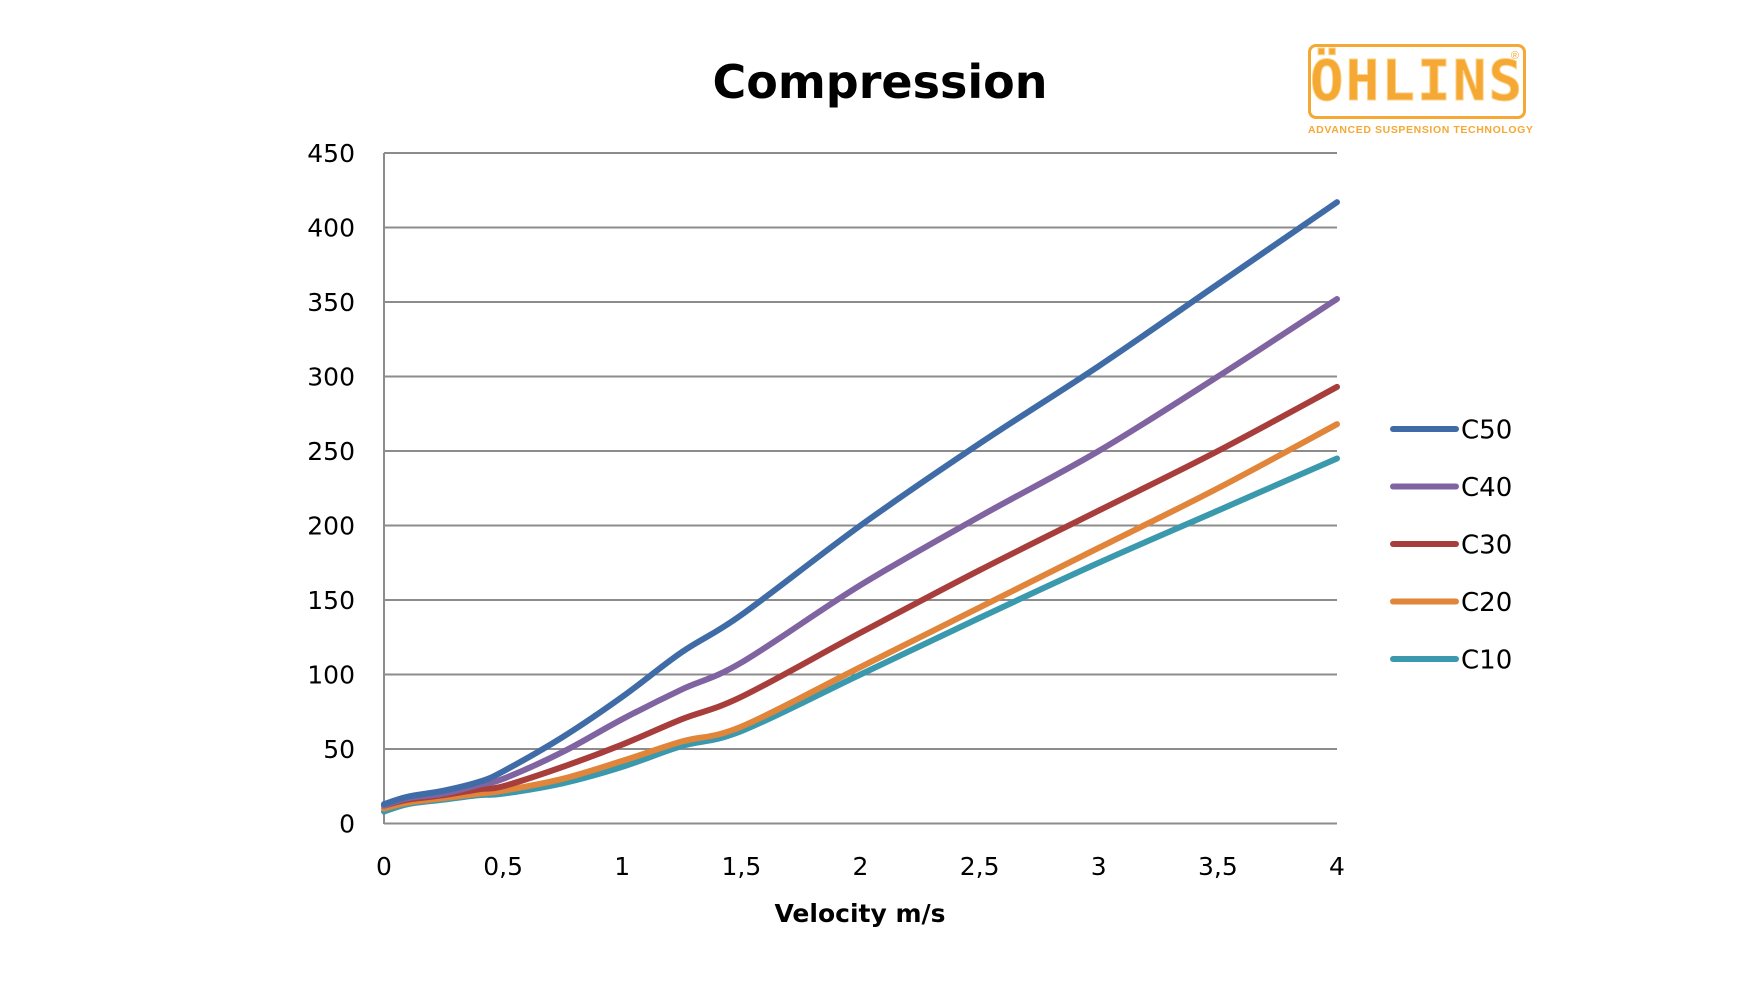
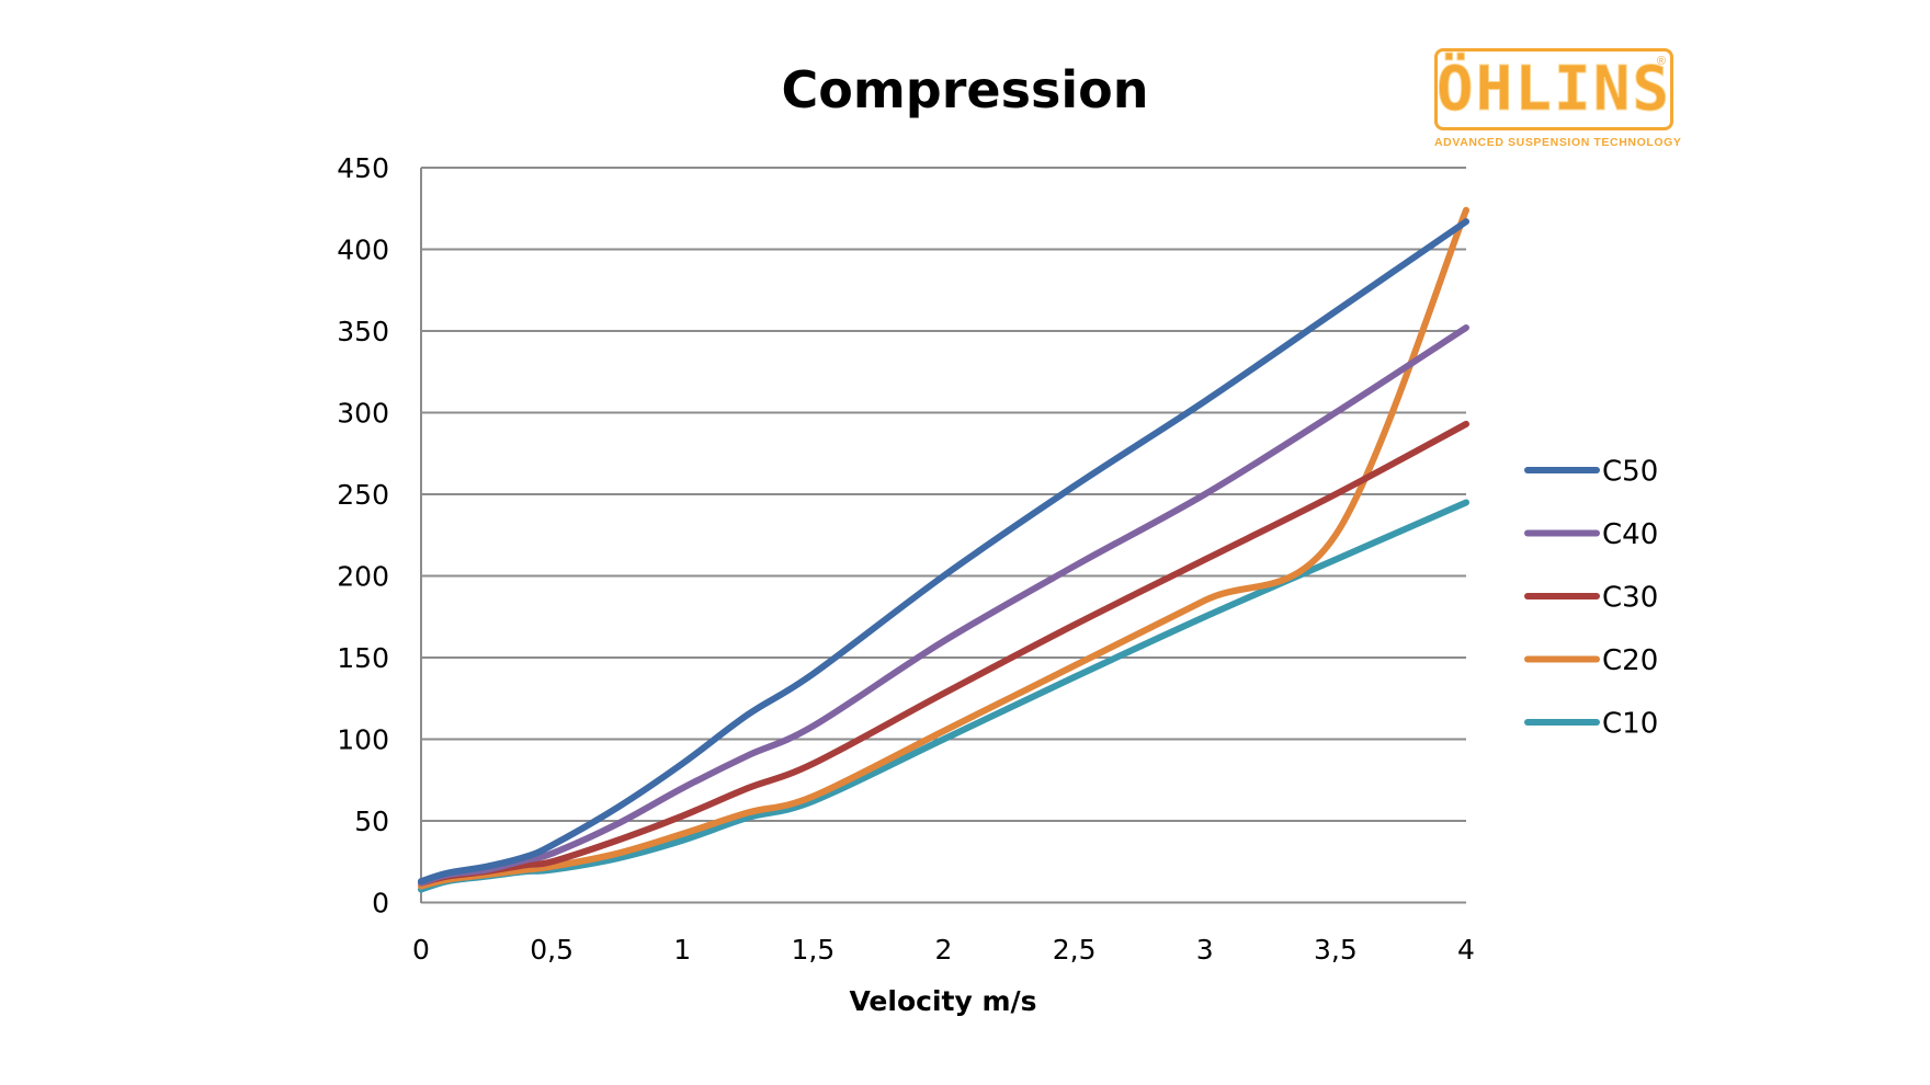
C20/4: 268 -> 424
